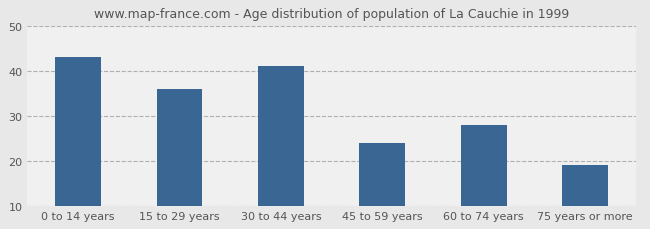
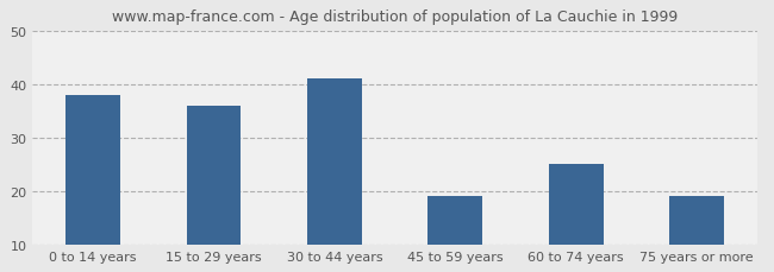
0 to 14 years: 43 -> 38
45 to 59 years: 24 -> 19
60 to 74 years: 28 -> 25
